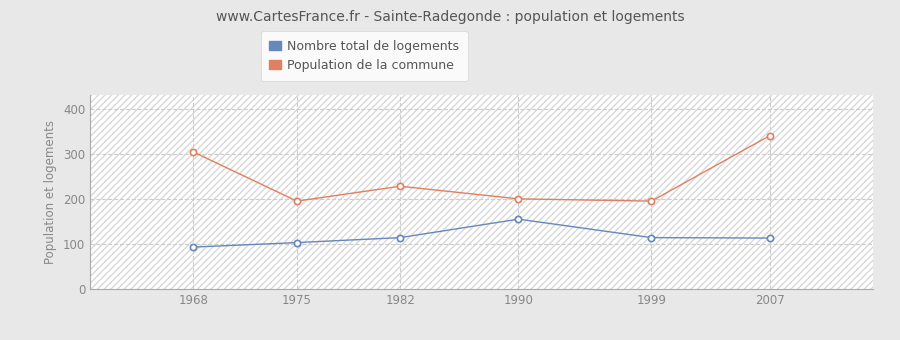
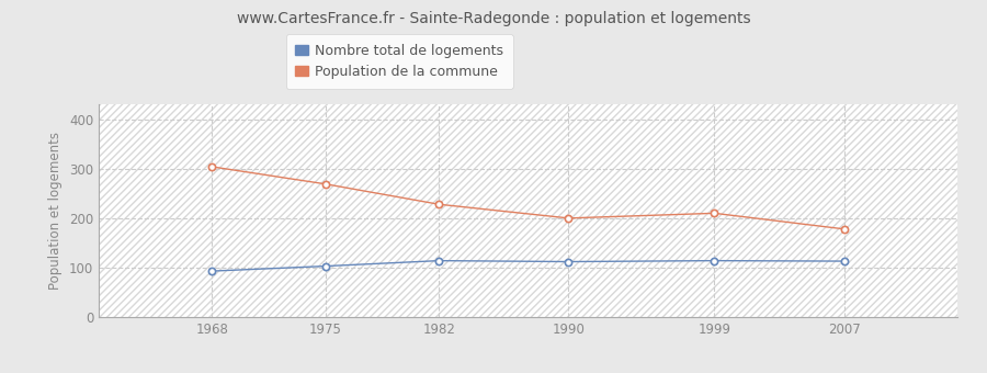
Population de la commune/1975: 195 -> 269
Nombre total de logements/1990: 155 -> 112
Population de la commune/1999: 195 -> 210
Population de la commune/2007: 340 -> 178
